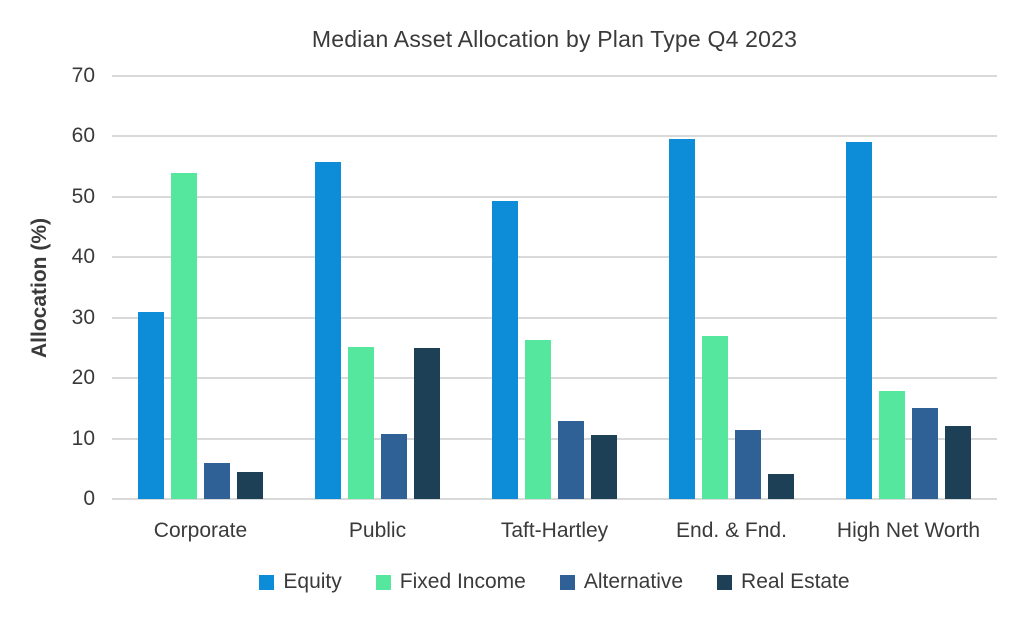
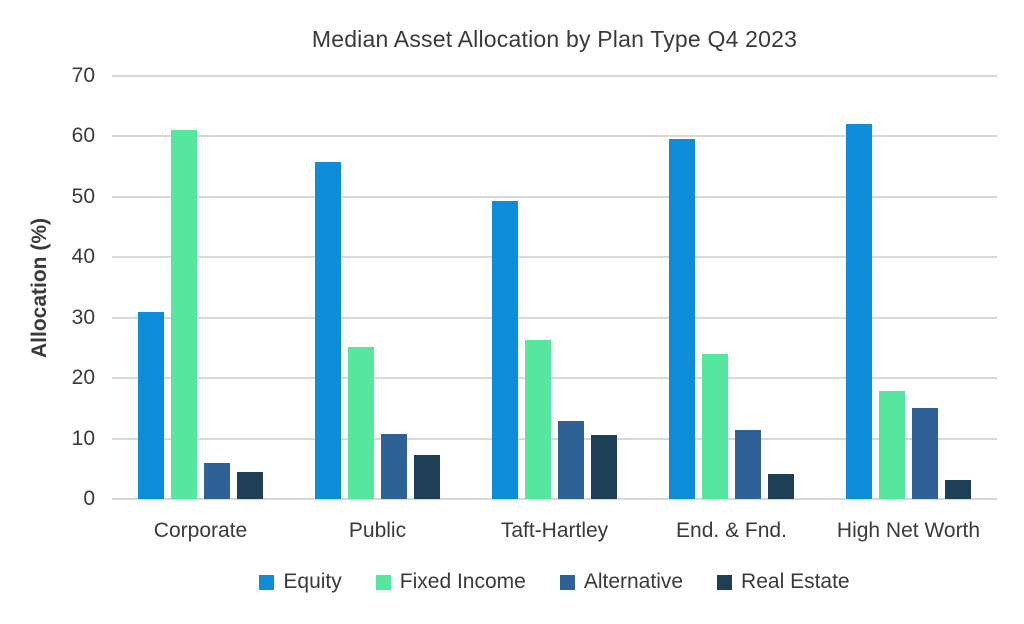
Fixed Income/Corporate: 54 -> 61
Real Estate/Public: 25 -> 7
Fixed Income/End. & Fnd.: 27 -> 24
Equity/High Net Worth: 59 -> 62
Real Estate/High Net Worth: 12 -> 3
